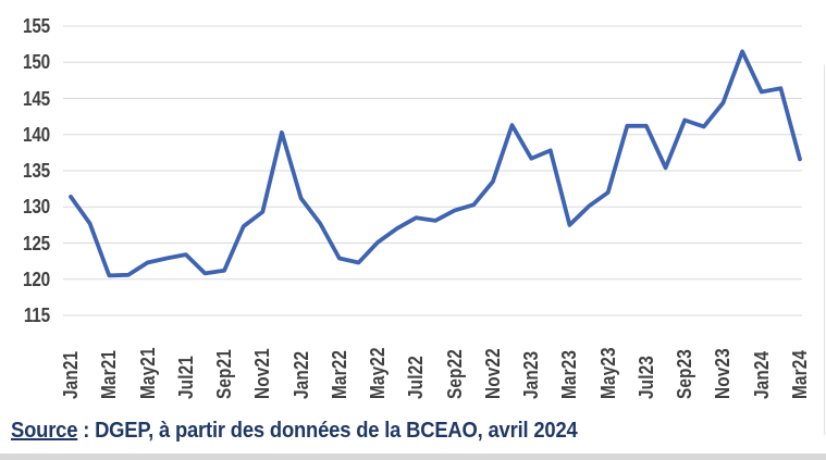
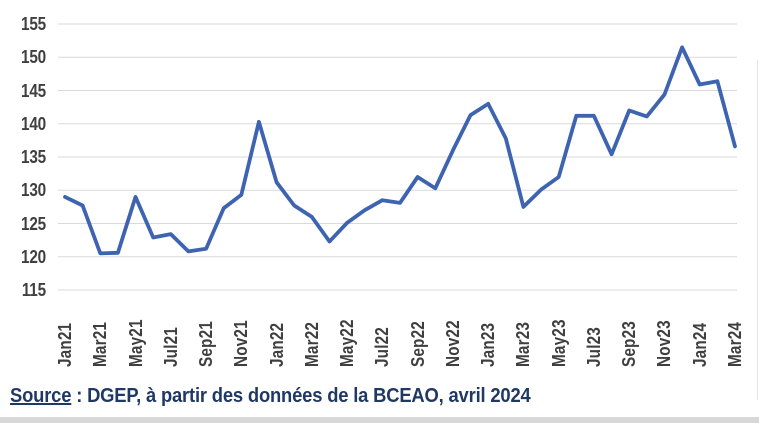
Jan21: 131 -> 129
May21: 122 -> 129
Mar22: 123 -> 126
Sep22: 130 -> 132
Nov22: 134 -> 136
Jan23: 137 -> 143
